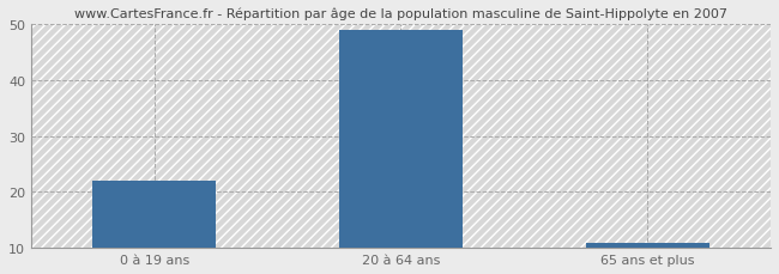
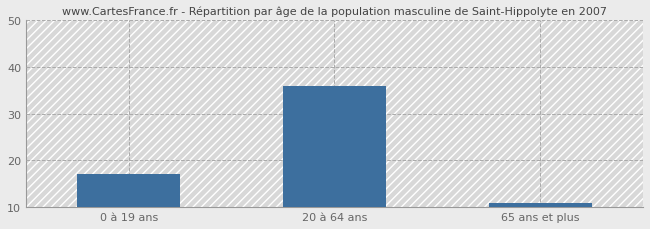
0 à 19 ans: 22 -> 17
20 à 64 ans: 49 -> 36
